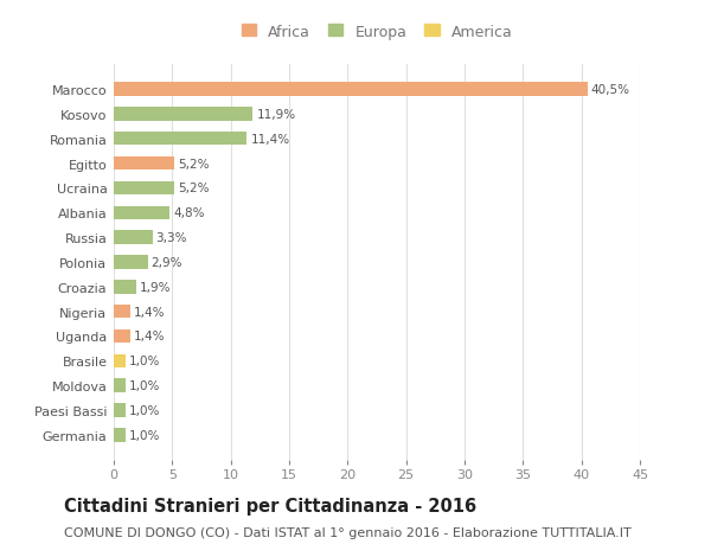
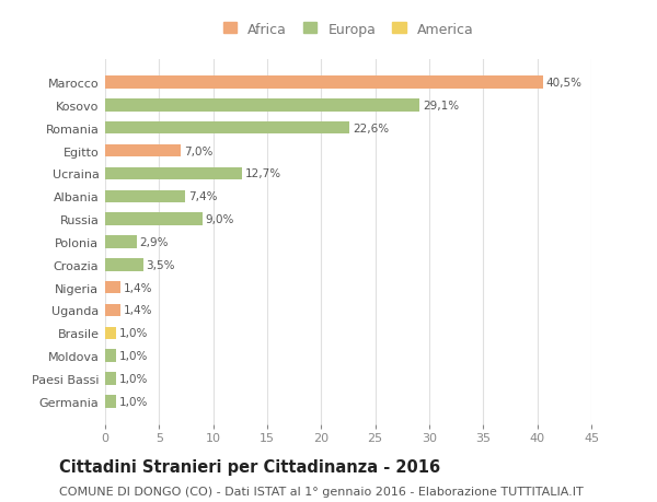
Kosovo: 11,9% -> 29,1%
Romania: 11,4% -> 22,6%
Egitto: 5,2% -> 7,0%
Ucraina: 5,2% -> 12,7%
Albania: 4,8% -> 7,4%
Russia: 3,3% -> 9,0%
Croazia: 1,9% -> 3,5%
